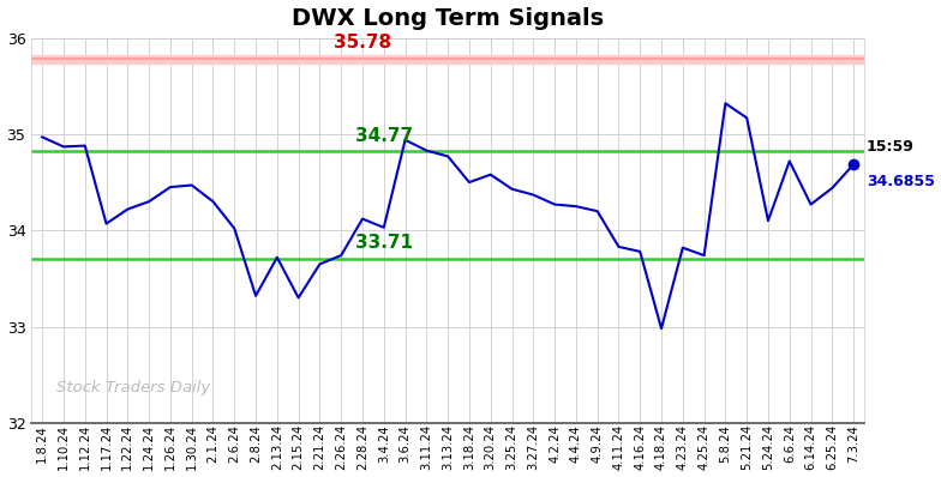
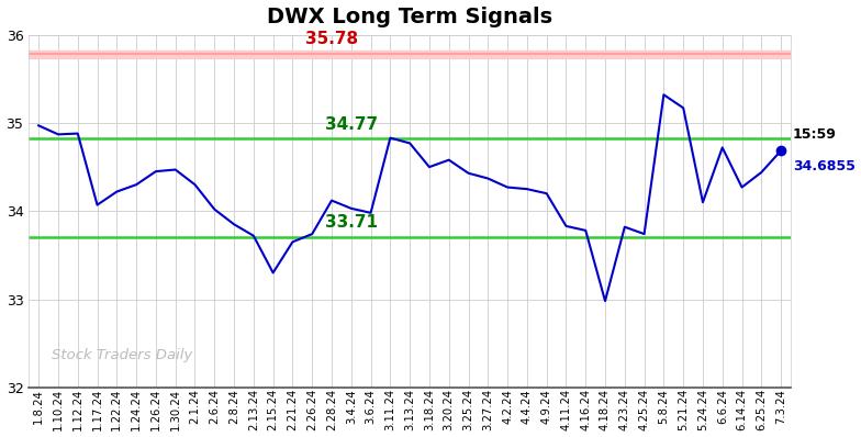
2.8.24: 33.32 -> 33.85
3.6.24: 34.94 -> 33.98
